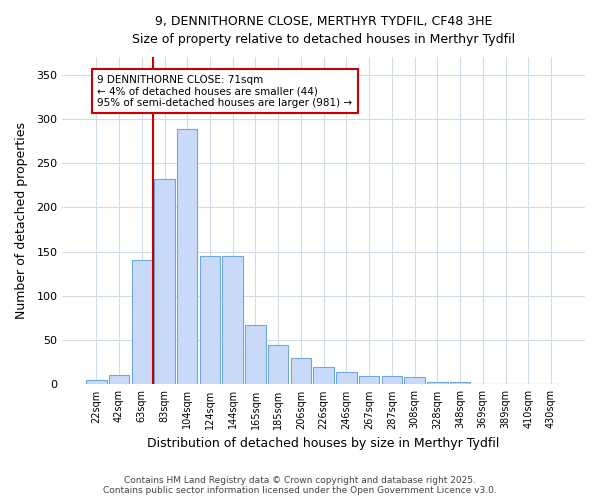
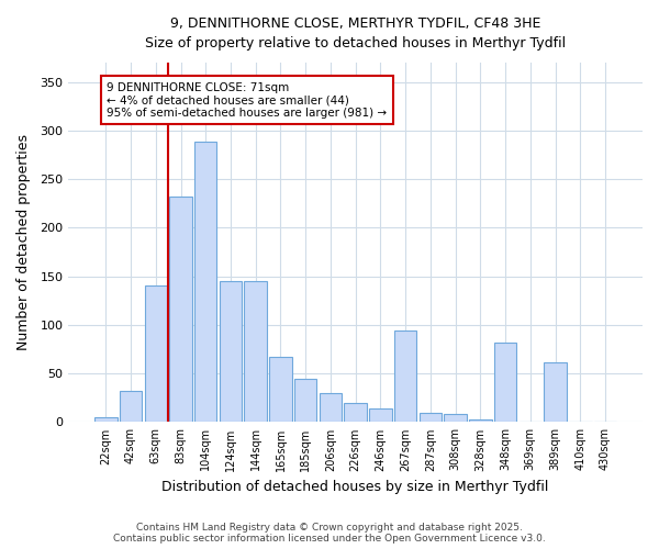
42sqm: 11 -> 32
267sqm: 10 -> 94
348sqm: 3 -> 82
389sqm: 1 -> 62
